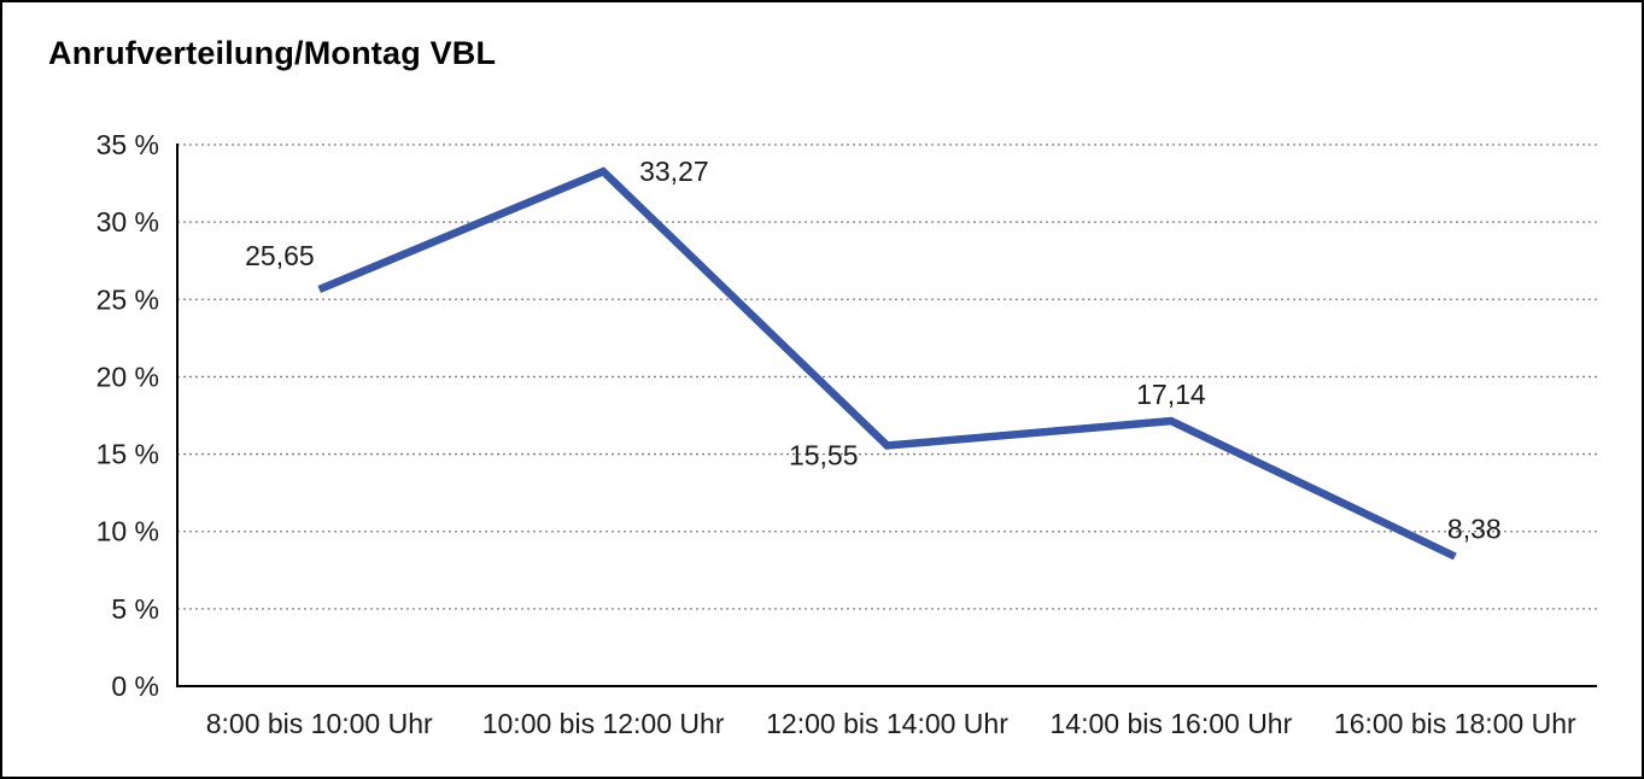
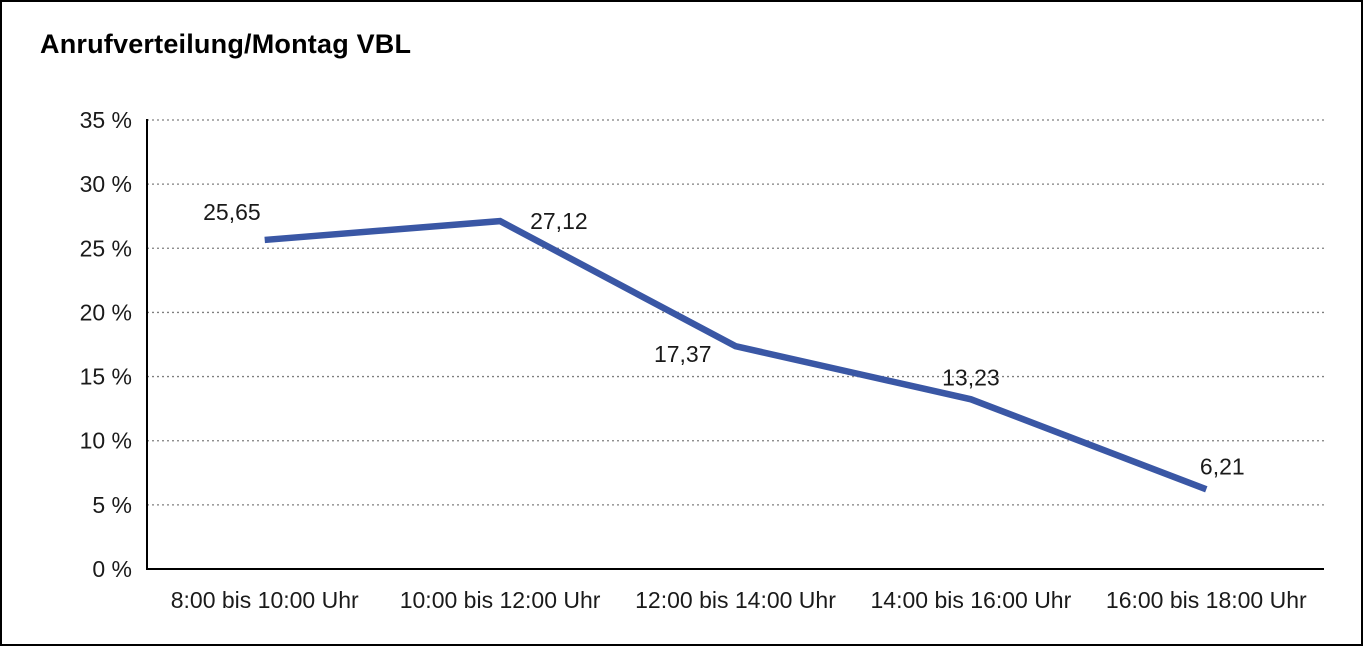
10:00 bis 12:00 Uhr: 33,27 -> 27,12
12:00 bis 14:00 Uhr: 15,55 -> 17,37
14:00 bis 16:00 Uhr: 17,14 -> 13,23
16:00 bis 18:00 Uhr: 8,38 -> 6,21
